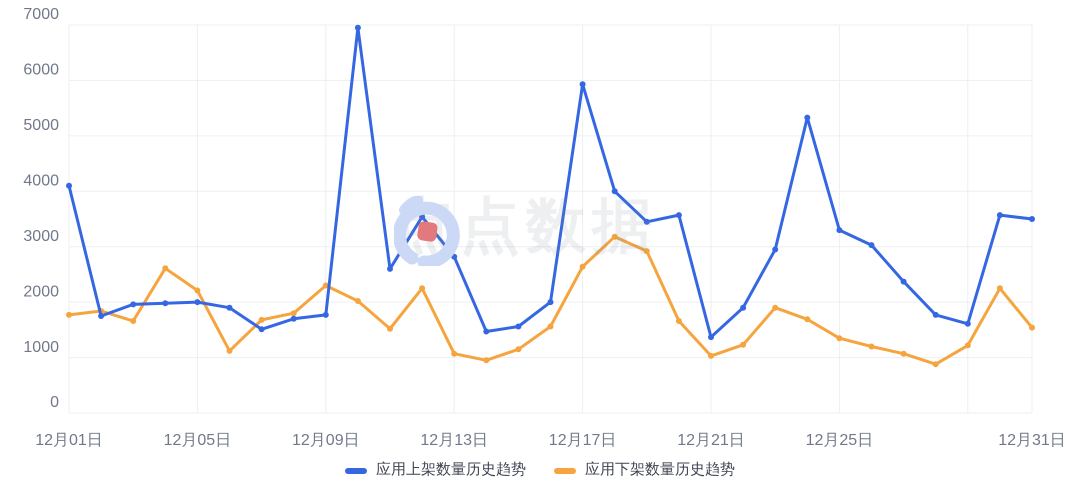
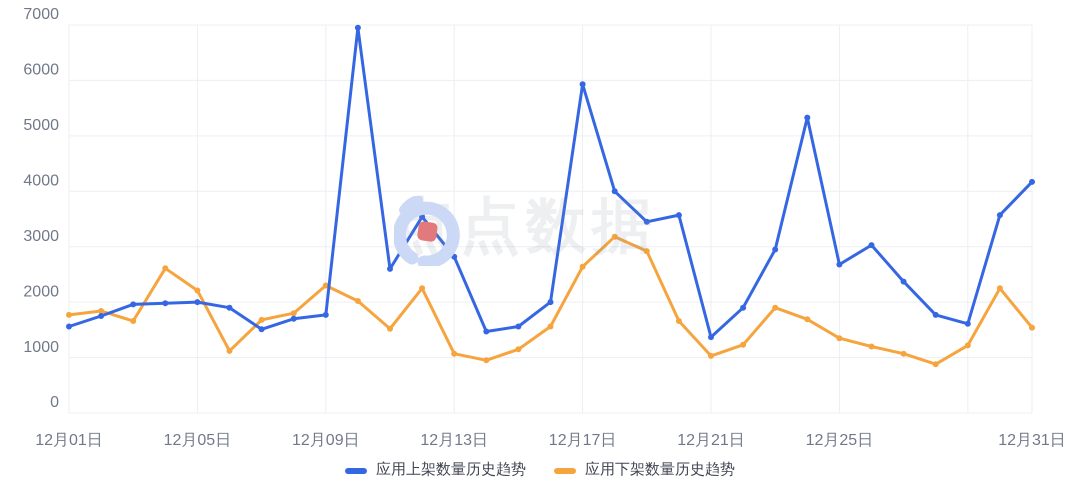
应用上架数量历史趋势/12月01日: 4100 -> 1600
应用上架数量历史趋势/12月25日: 3300 -> 2700
应用上架数量历史趋势/12月31日: 3500 -> 4200
